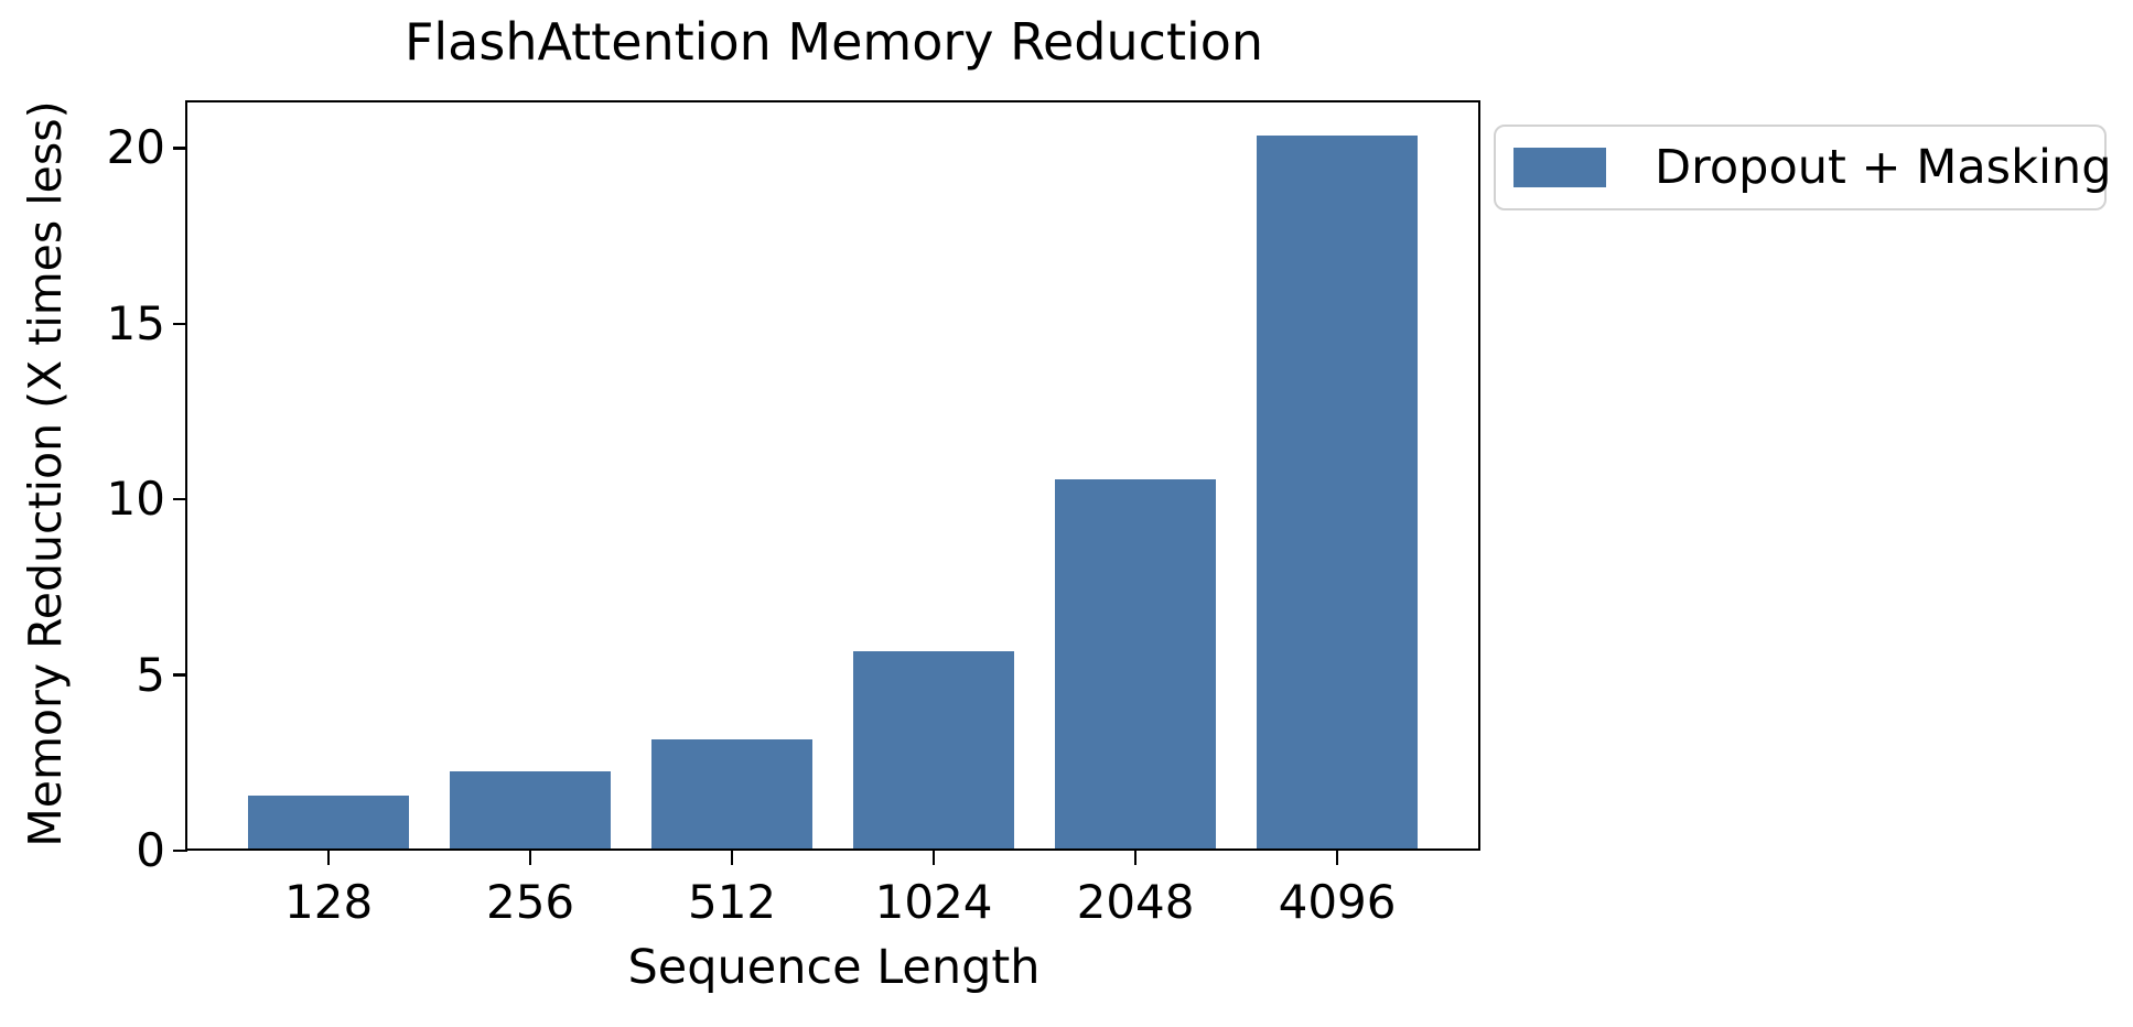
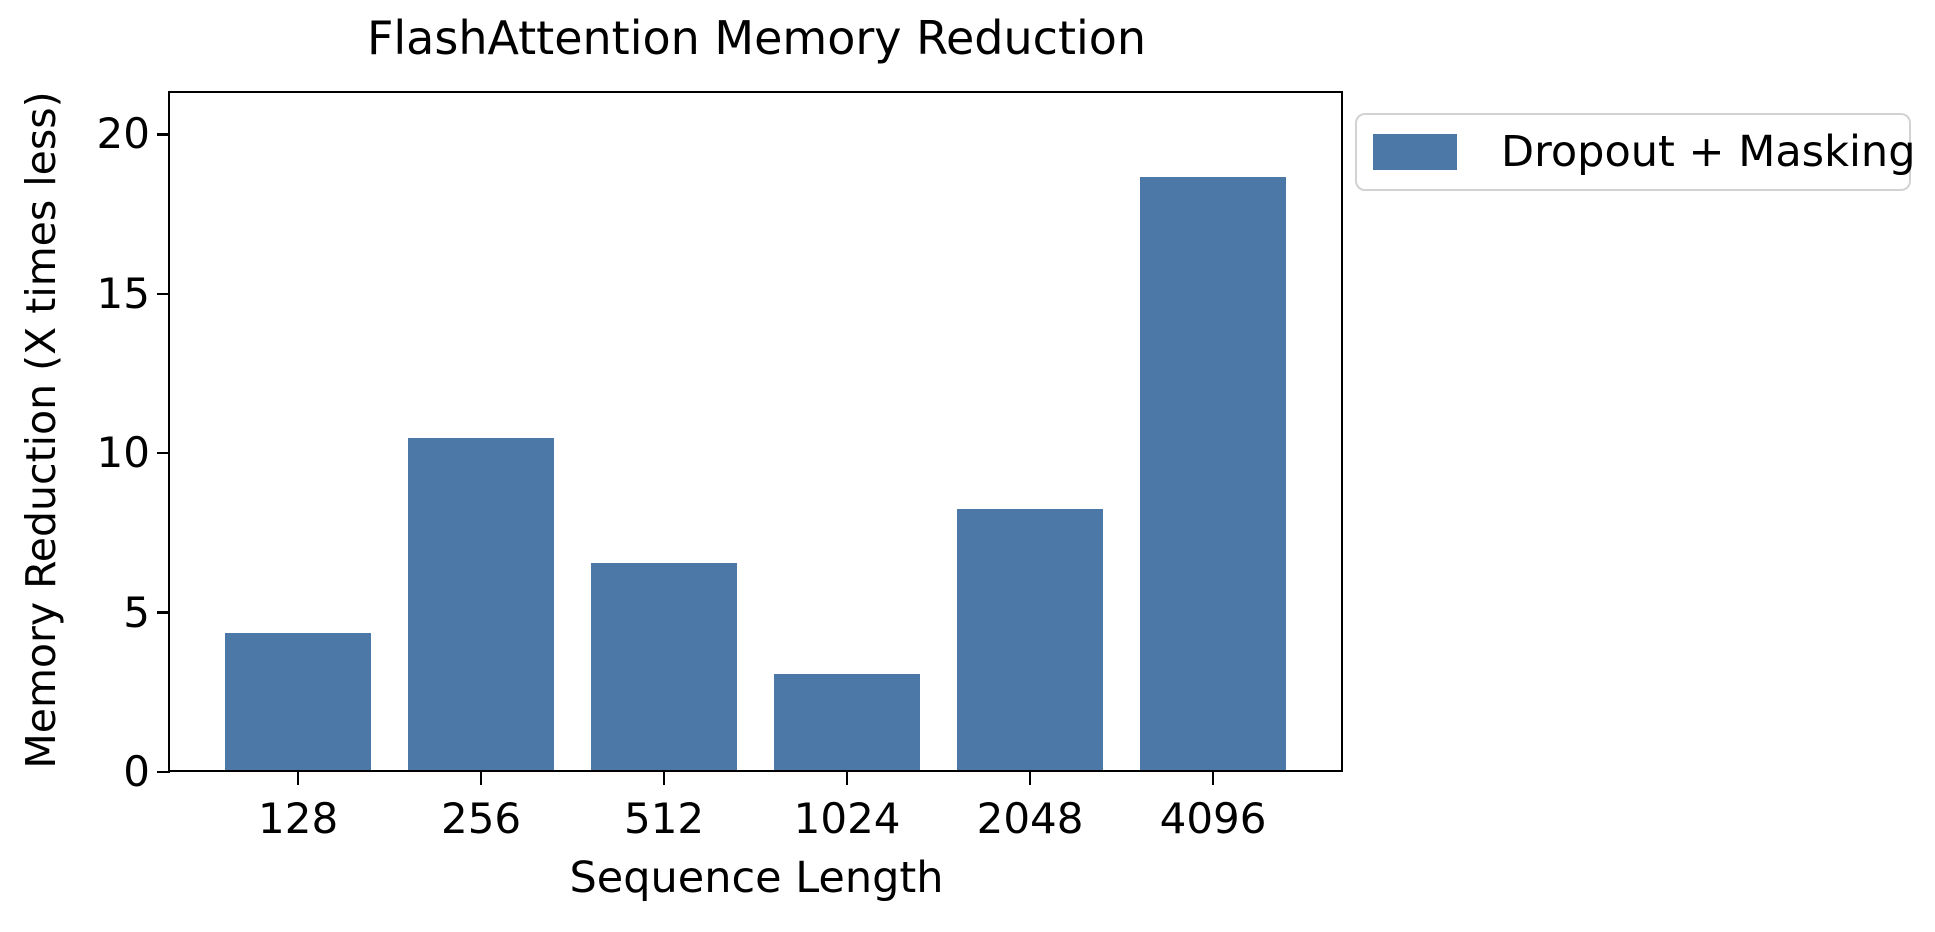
128: 1.5 -> 4.3
256: 2.2 -> 10.4
512: 3.1 -> 6.5
1024: 5.6 -> 3.0
2048: 10.5 -> 8.2
4096: 20.3 -> 18.6
